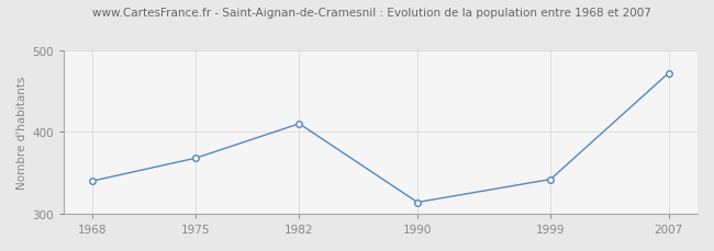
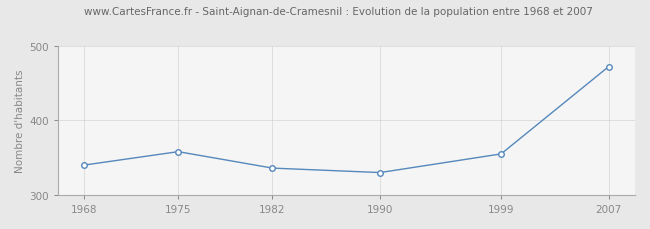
1975: 368 -> 358
1982: 410 -> 336
1990: 314 -> 330
1999: 342 -> 355
